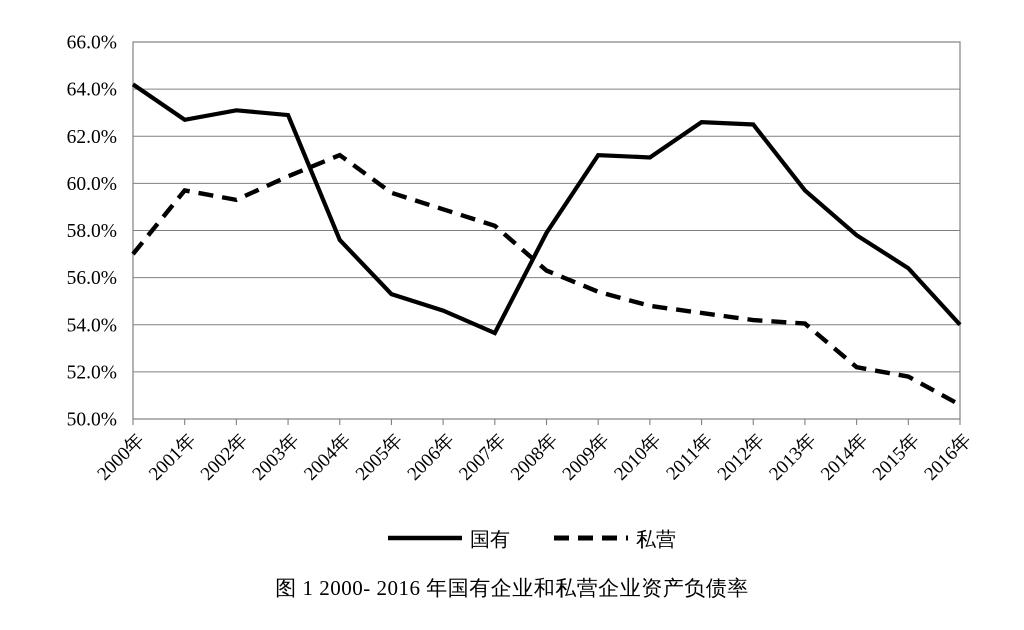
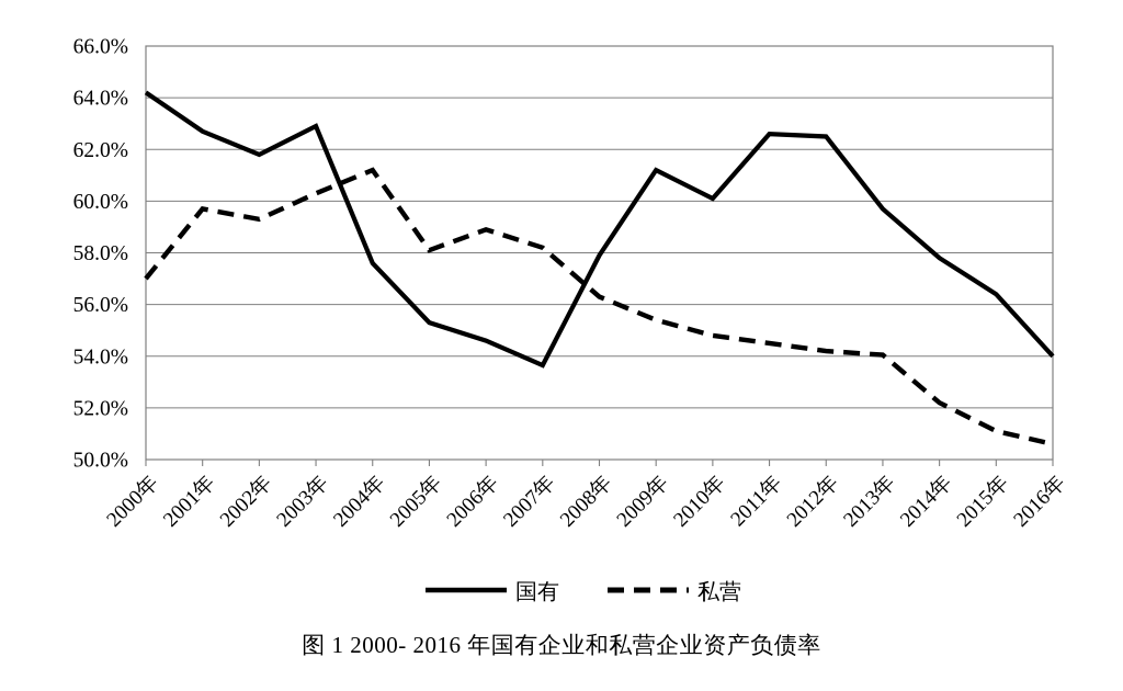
国有/2002年: 63.1% -> 61.8%
私营/2005年: 59.6% -> 58.1%
国有/2010年: 61.1% -> 60.1%
私营/2015年: 51.8% -> 51.1%
